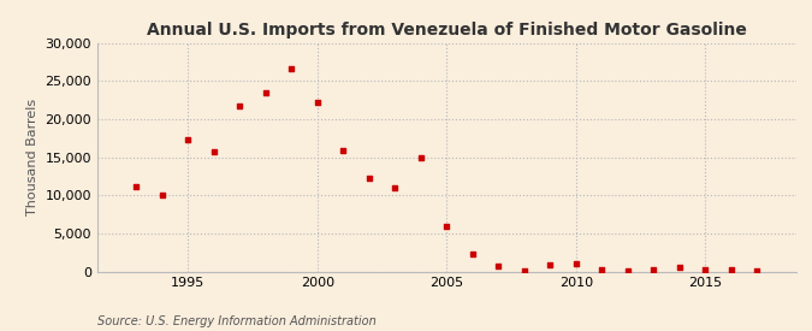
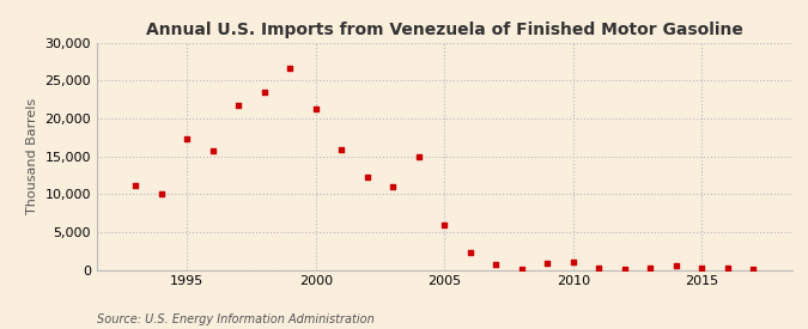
2000: 22,200 -> 21,200
